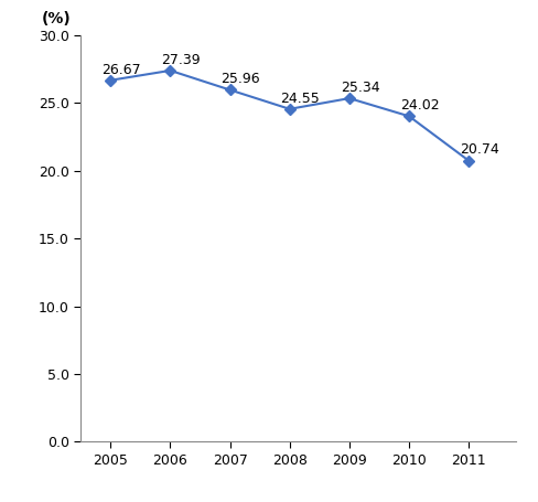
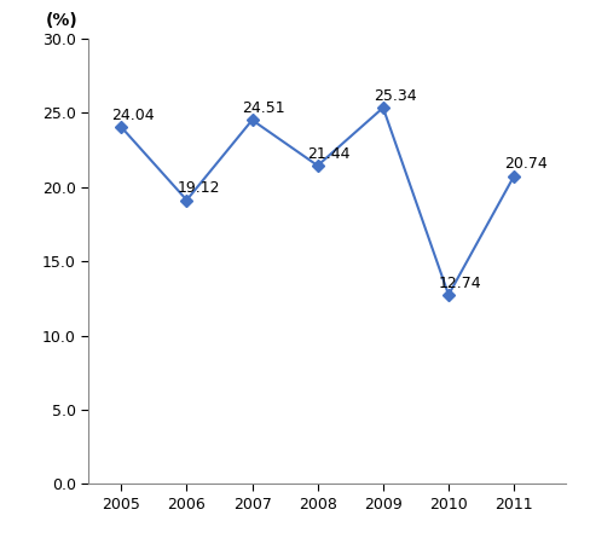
2005: 26.67 -> 24.04
2006: 27.39 -> 19.12
2007: 25.96 -> 24.51
2008: 24.55 -> 21.44
2010: 24.02 -> 12.74
